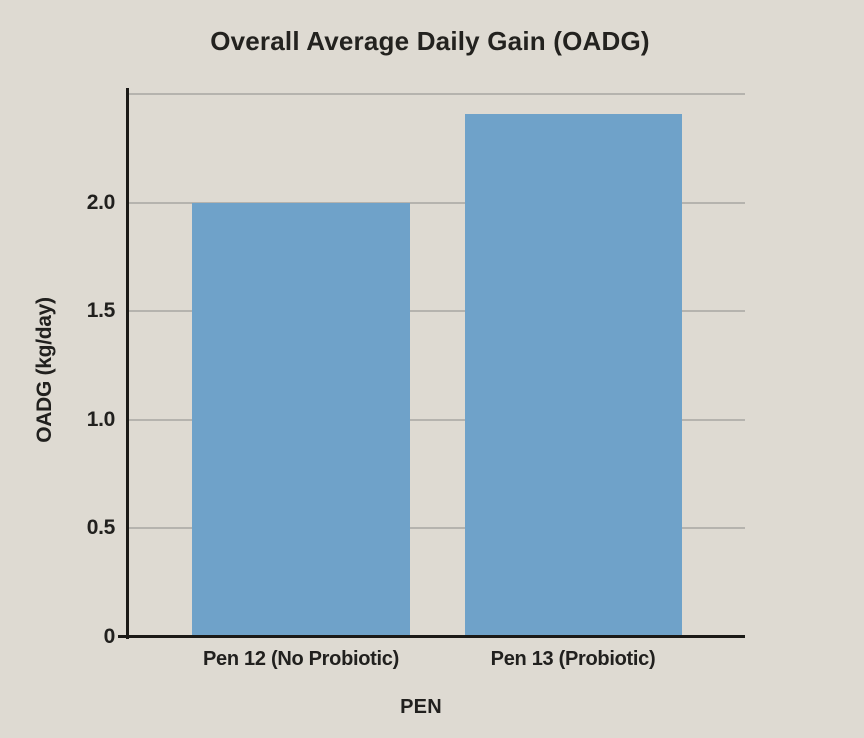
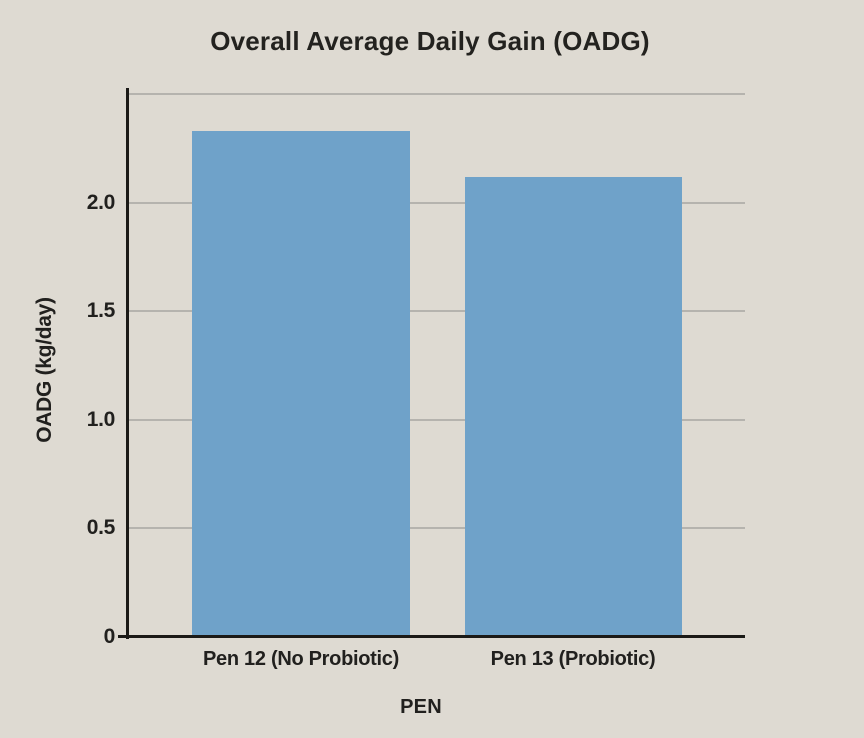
Pen 12 (No Probiotic): 2.00 -> 2.33
Pen 13 (Probiotic): 2.41 -> 2.12
